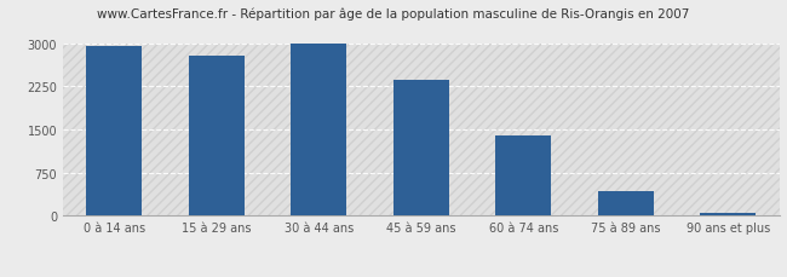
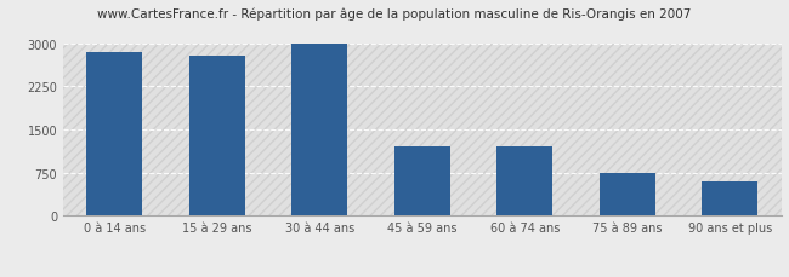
0 à 14 ans: 2960 -> 2850
45 à 59 ans: 2360 -> 1200
60 à 74 ans: 1390 -> 1200
75 à 89 ans: 430 -> 750
90 ans et plus: 60 -> 600
